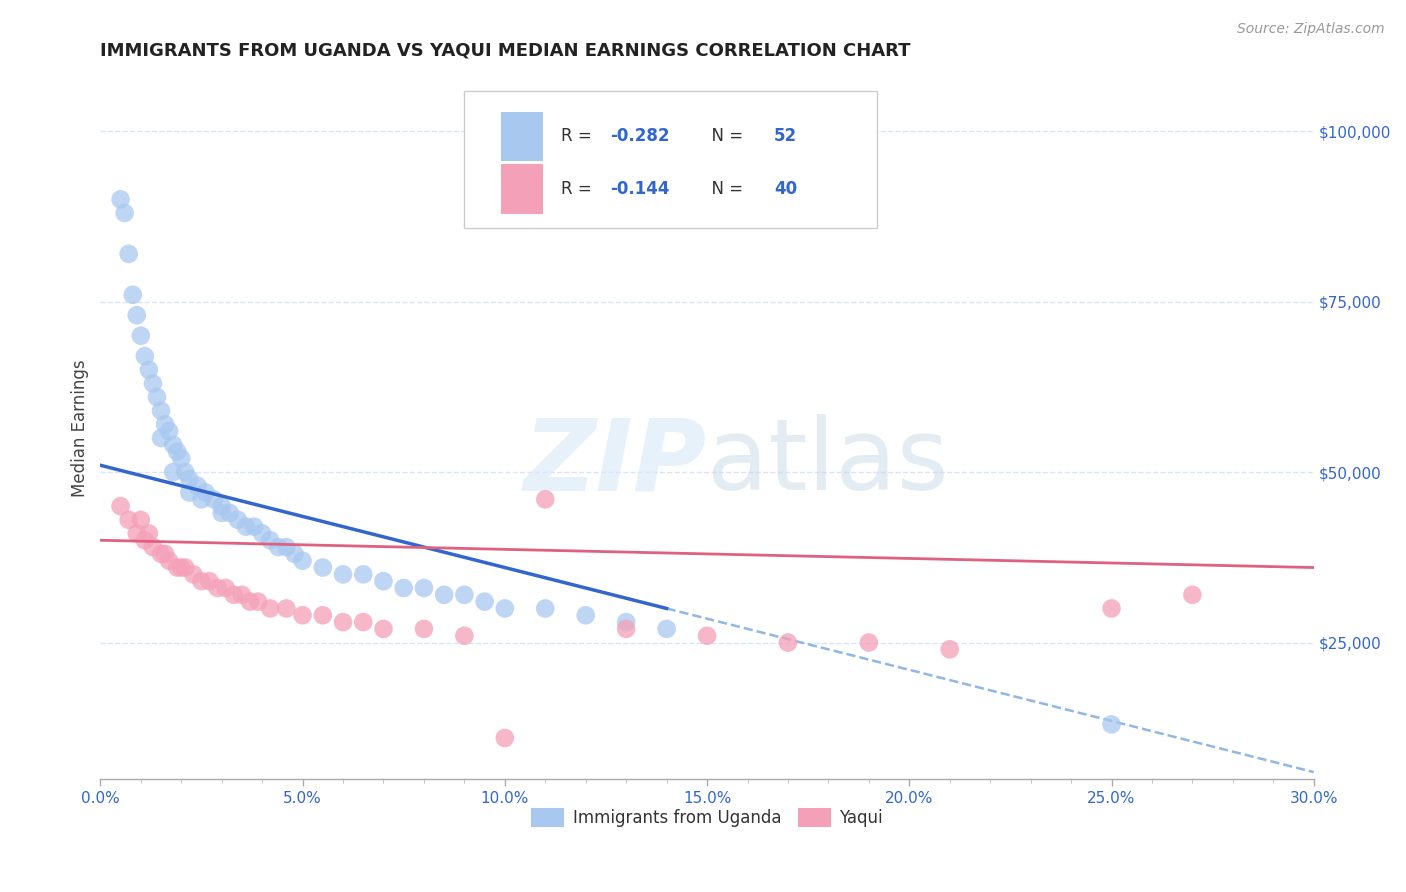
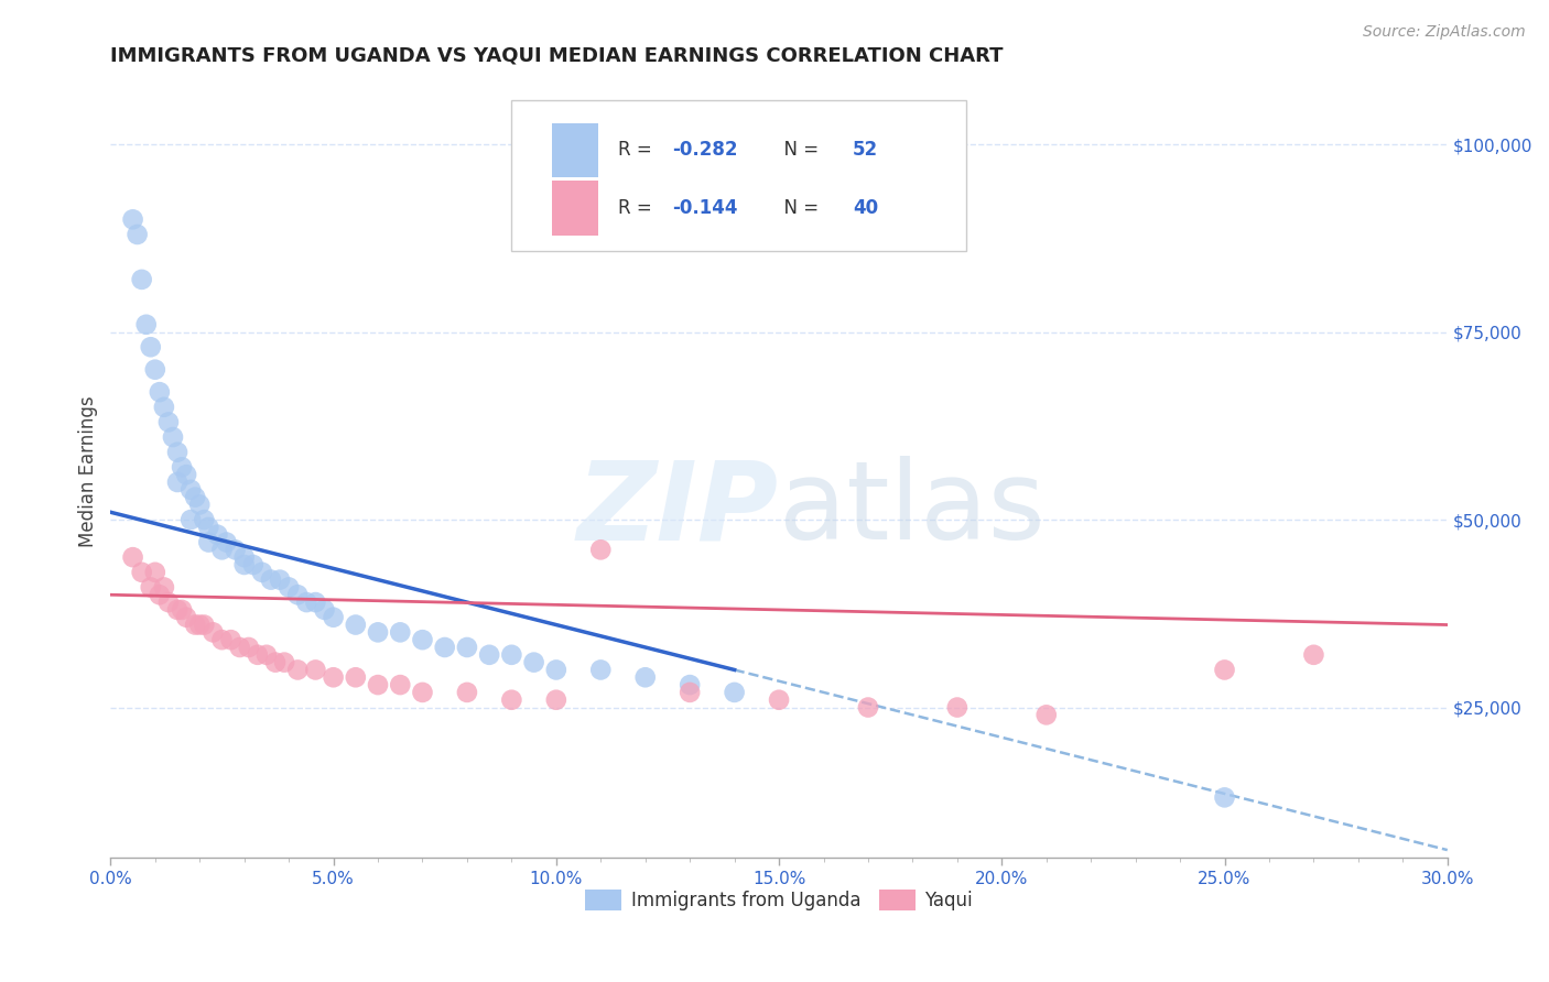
Yaqui/10.0%: $11,000 -> $26,000
